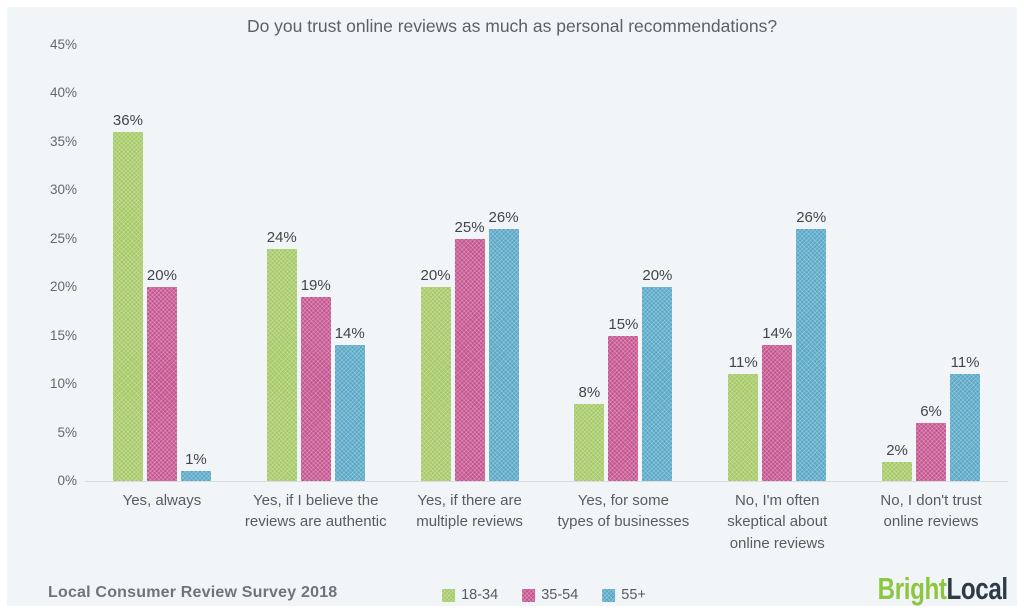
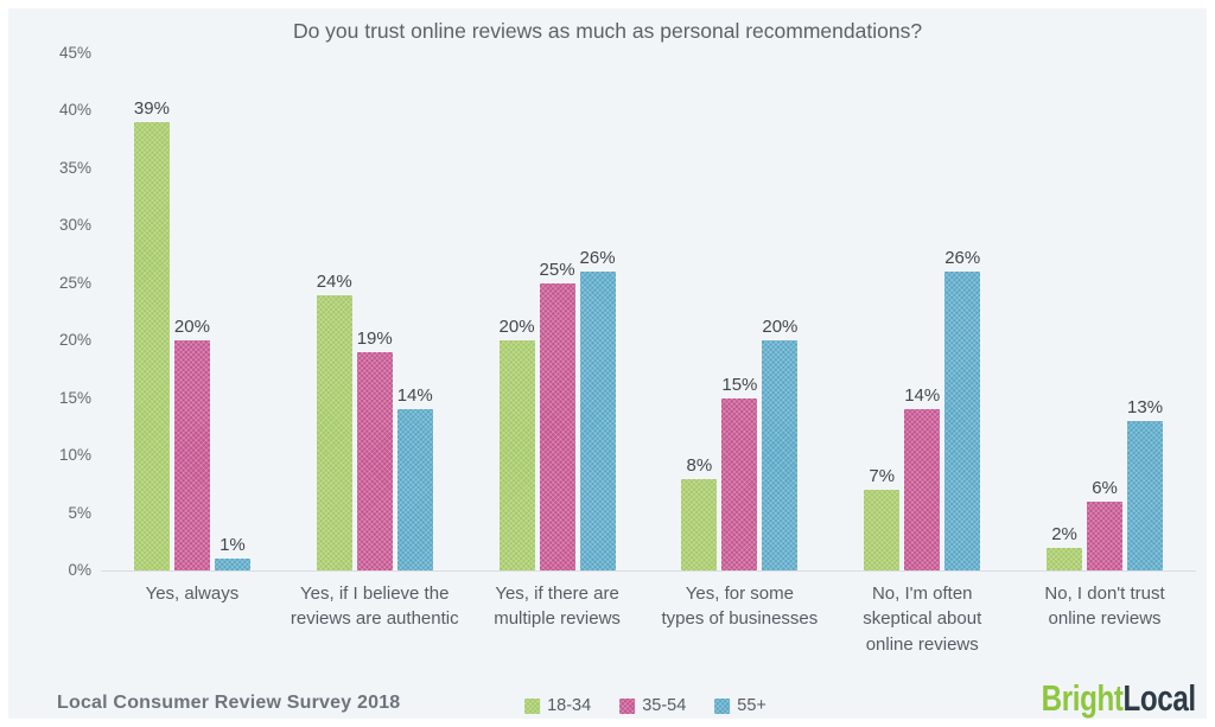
18-34/Yes, always: 36% -> 39%
18-34/No, I'm often skeptical about online reviews: 11% -> 7%
55+/No, I don't trust online reviews: 11% -> 13%
